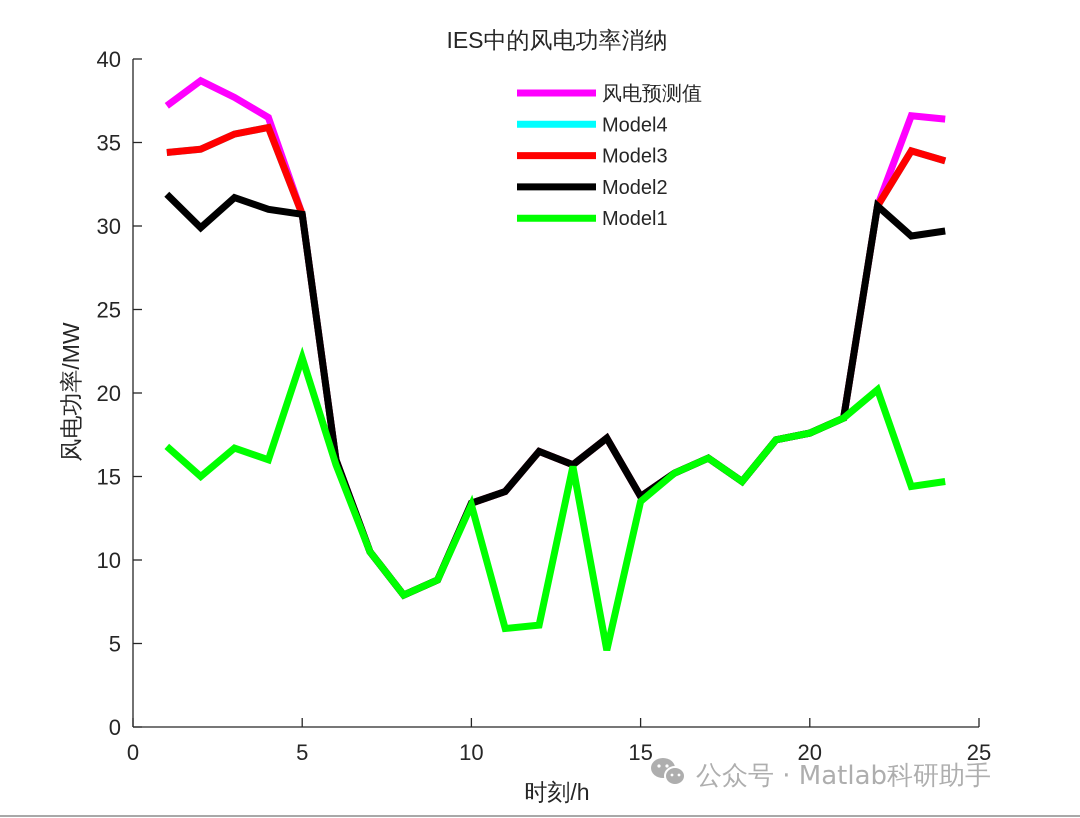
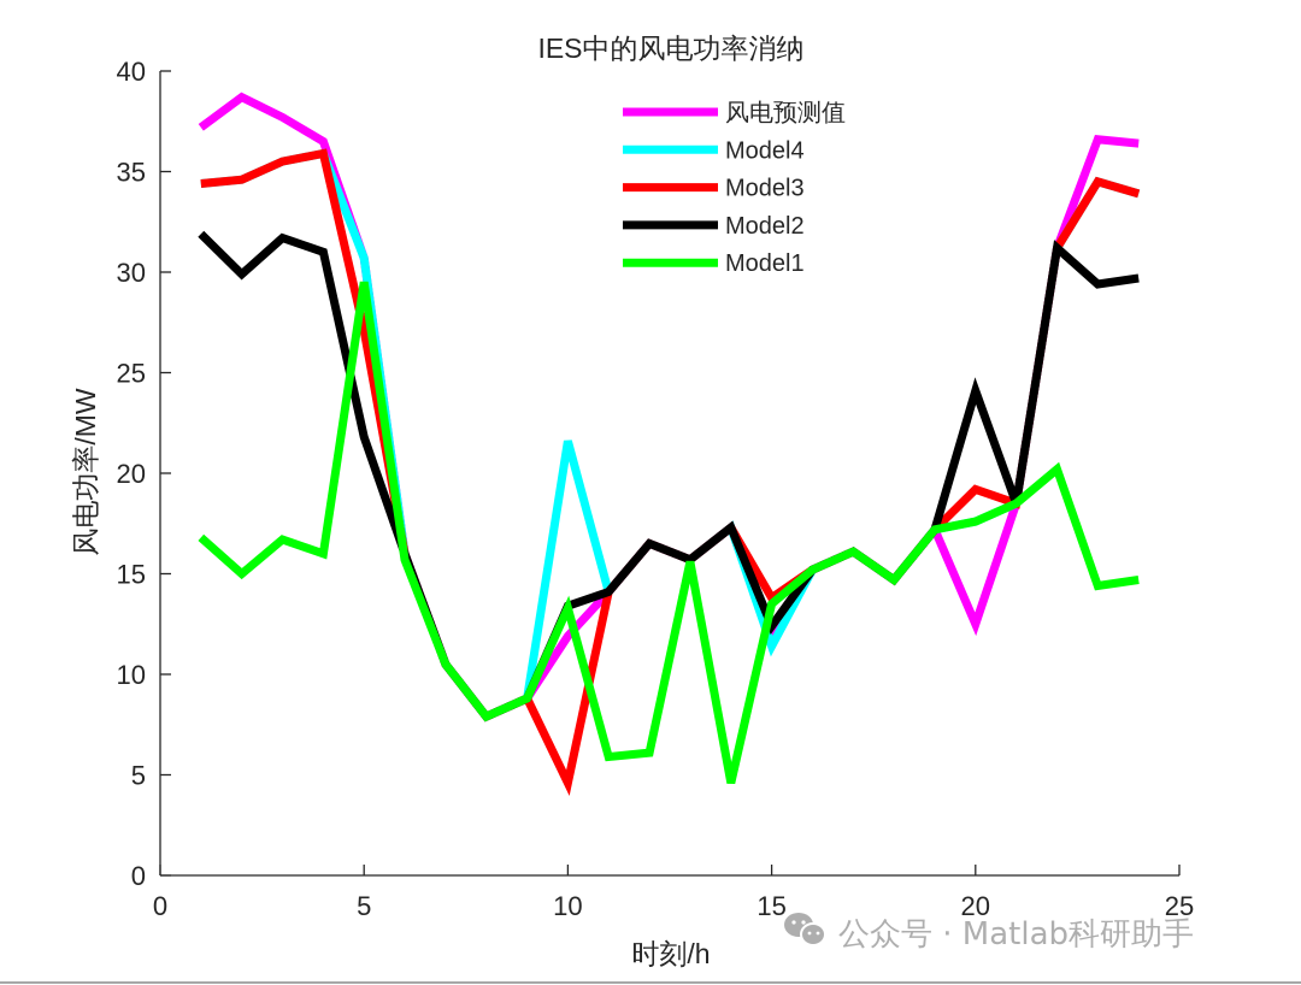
Model3/5: 30.7 -> 27.1
Model2/5: 30.7 -> 21.8
Model1/5: 22.1 -> 29.5
风电预测值/10: 13.4 -> 11.9
Model4/10: 13.4 -> 21.6
Model3/10: 13.4 -> 4.6
风电预测值/15: 13.8 -> 12.2
Model4/15: 13.8 -> 11.4
Model2/15: 13.8 -> 12.4
风电预测值/20: 17.6 -> 12.5
Model3/20: 17.6 -> 19.2
Model2/20: 17.6 -> 24.1
